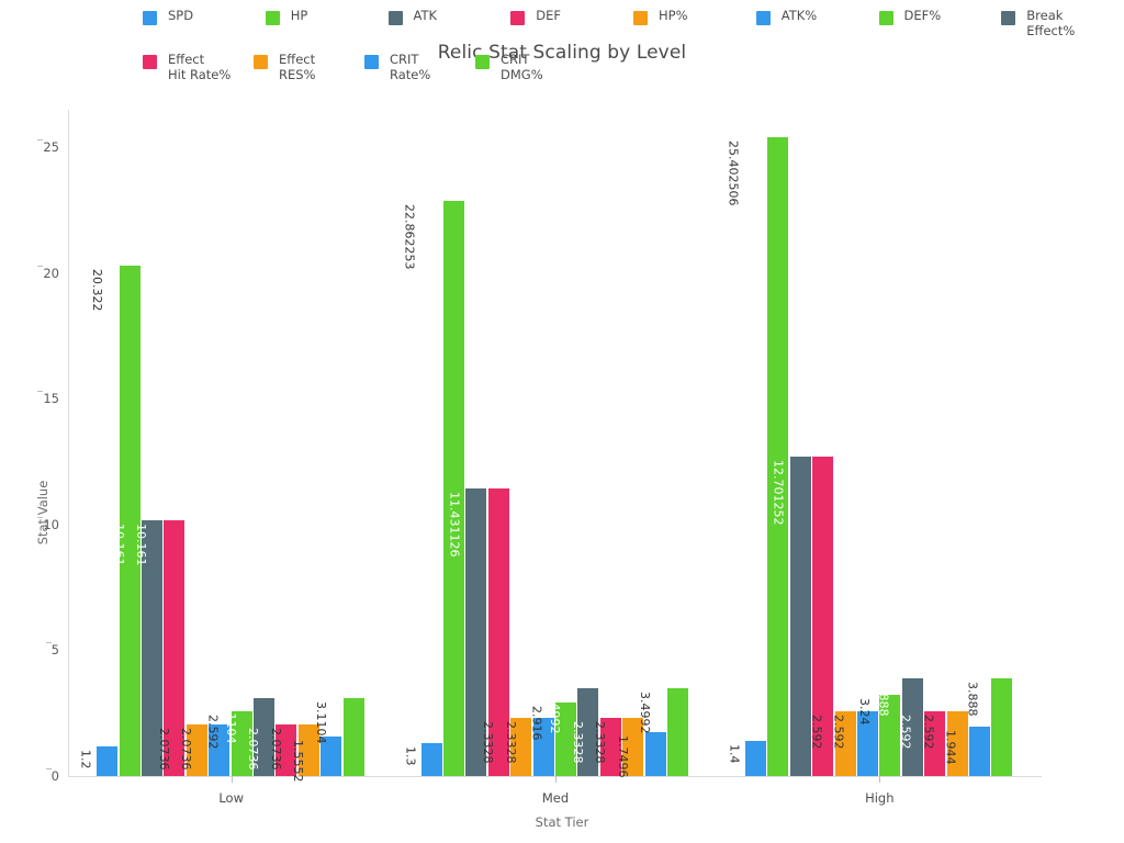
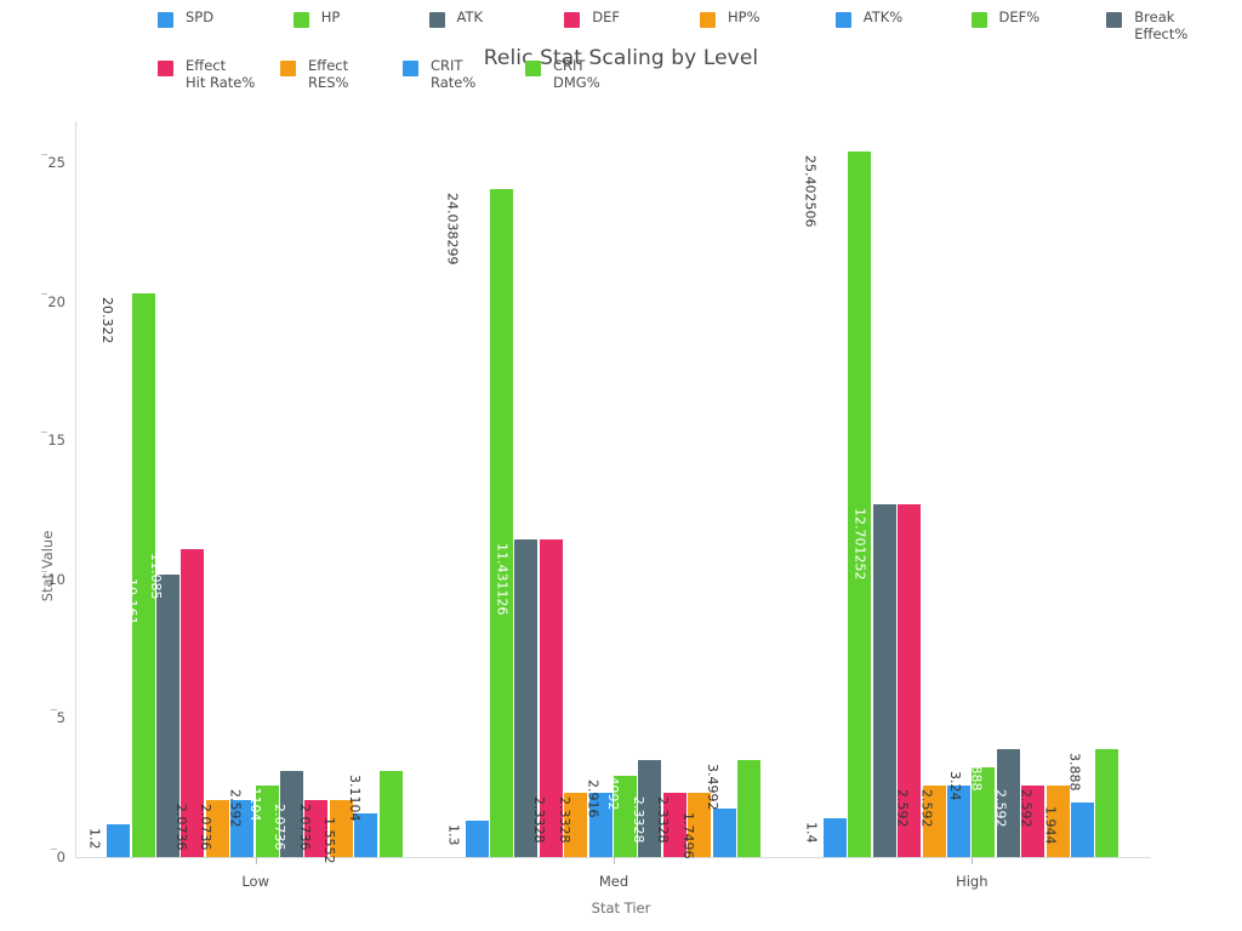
DEF/Low: 10.161 -> 11.085
HP/Med: 22.862253 -> 24.038299
